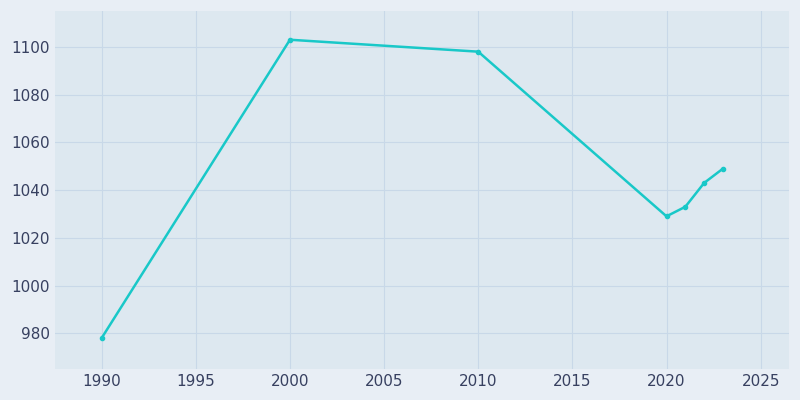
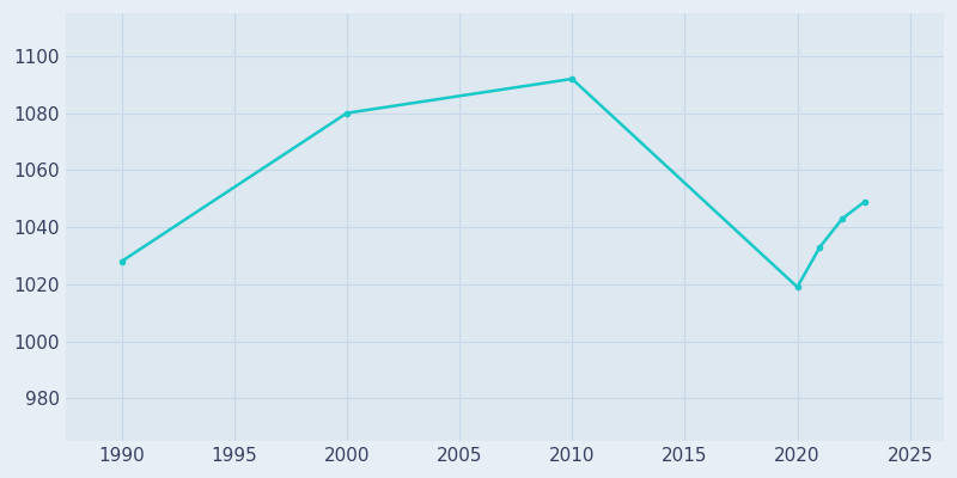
1990: 978 -> 1028
2000: 1103 -> 1080
2010: 1098 -> 1092
2020: 1029 -> 1019
